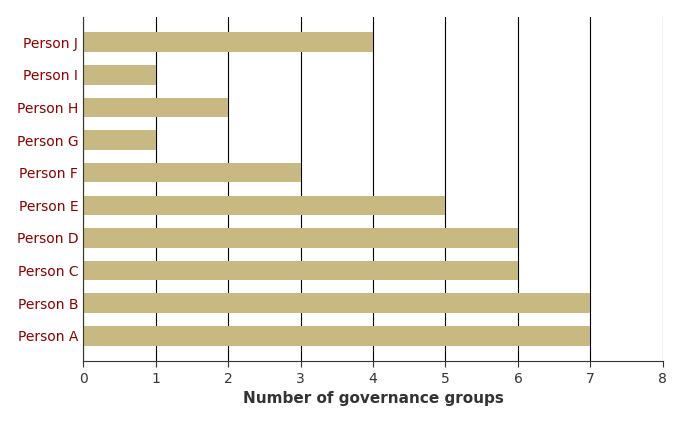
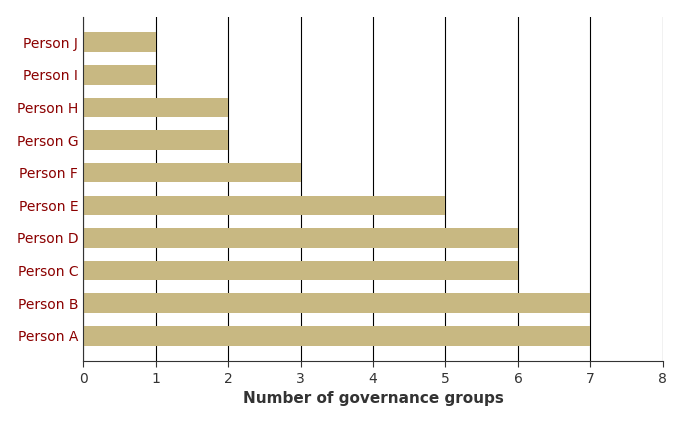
Person J: 4 -> 1
Person G: 1 -> 2
